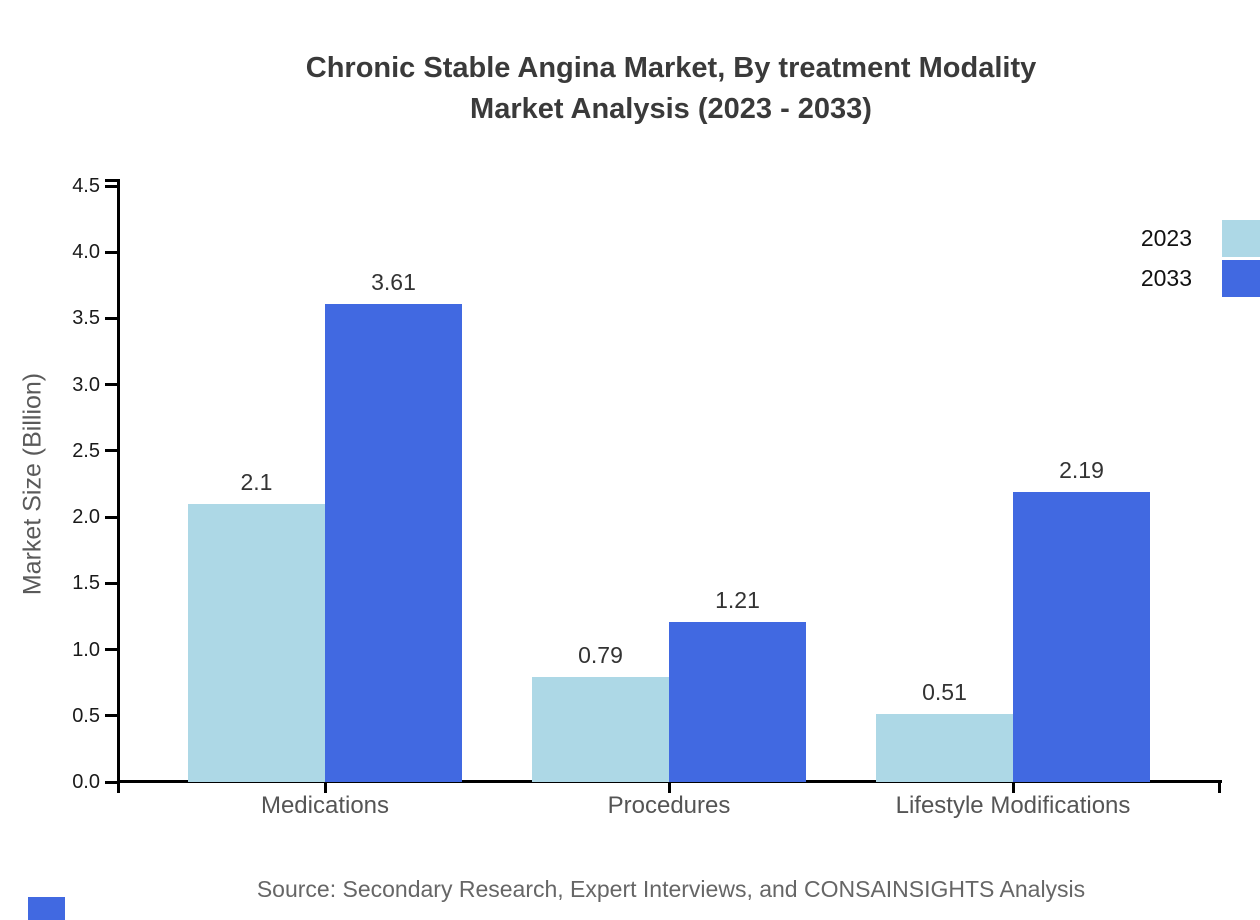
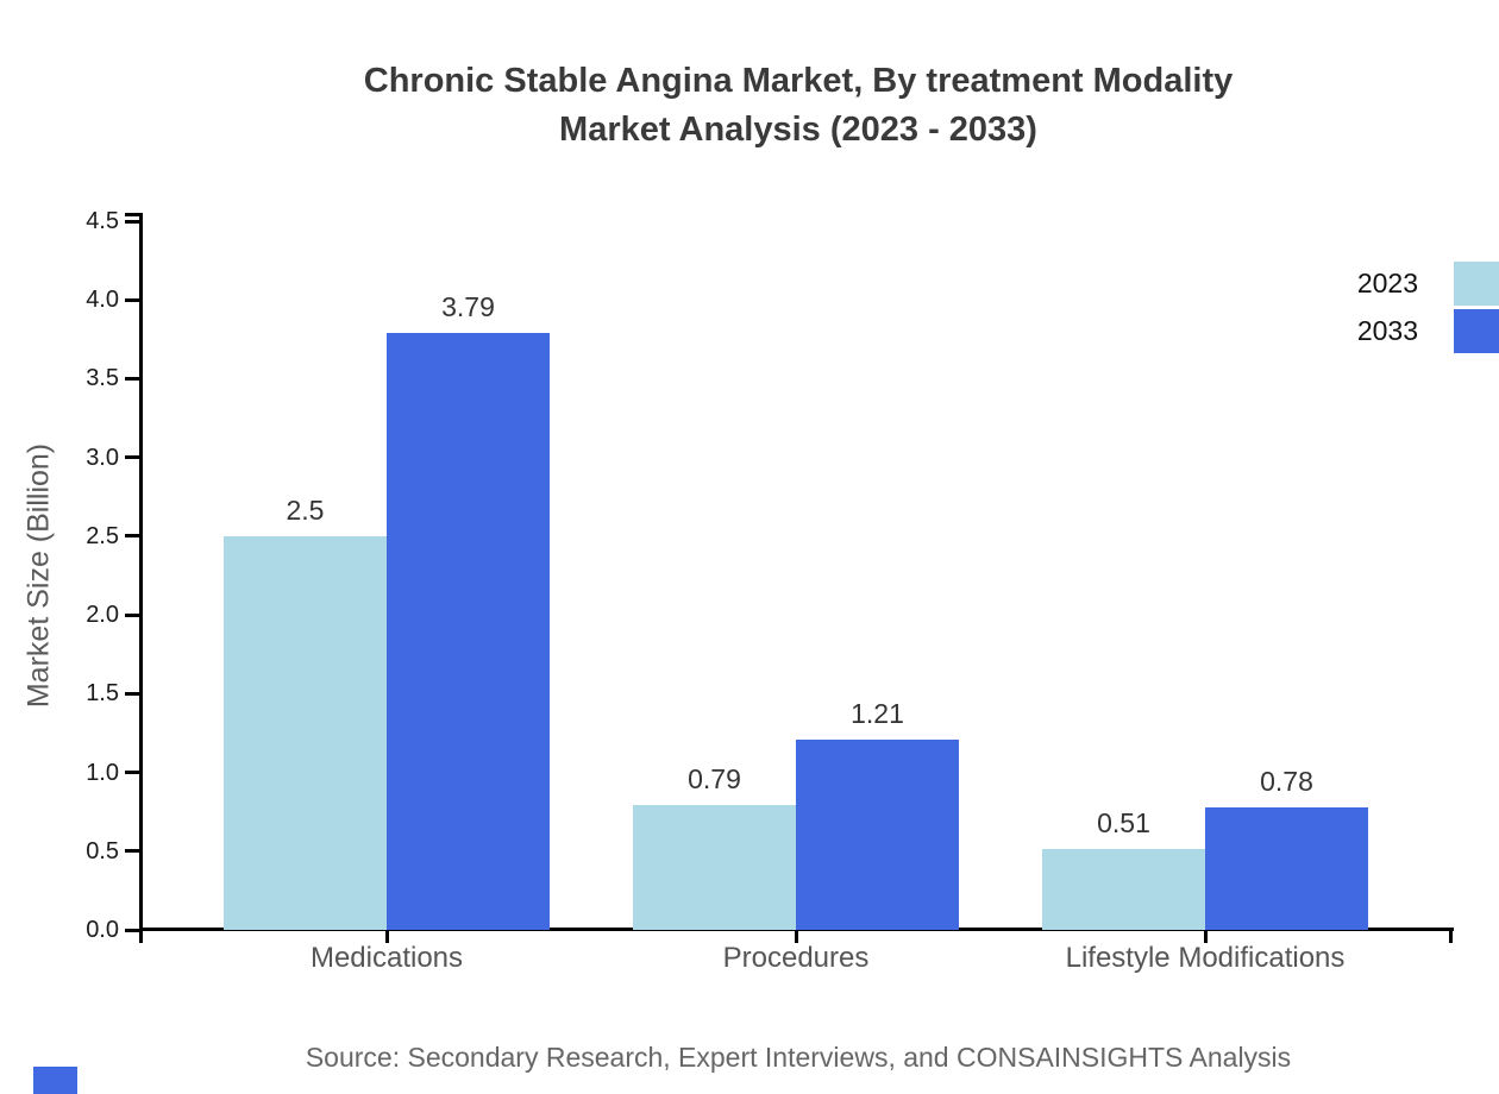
2023/Medications: 2.1 -> 2.5
2033/Medications: 3.61 -> 3.79
2033/Lifestyle Modifications: 2.19 -> 0.78
